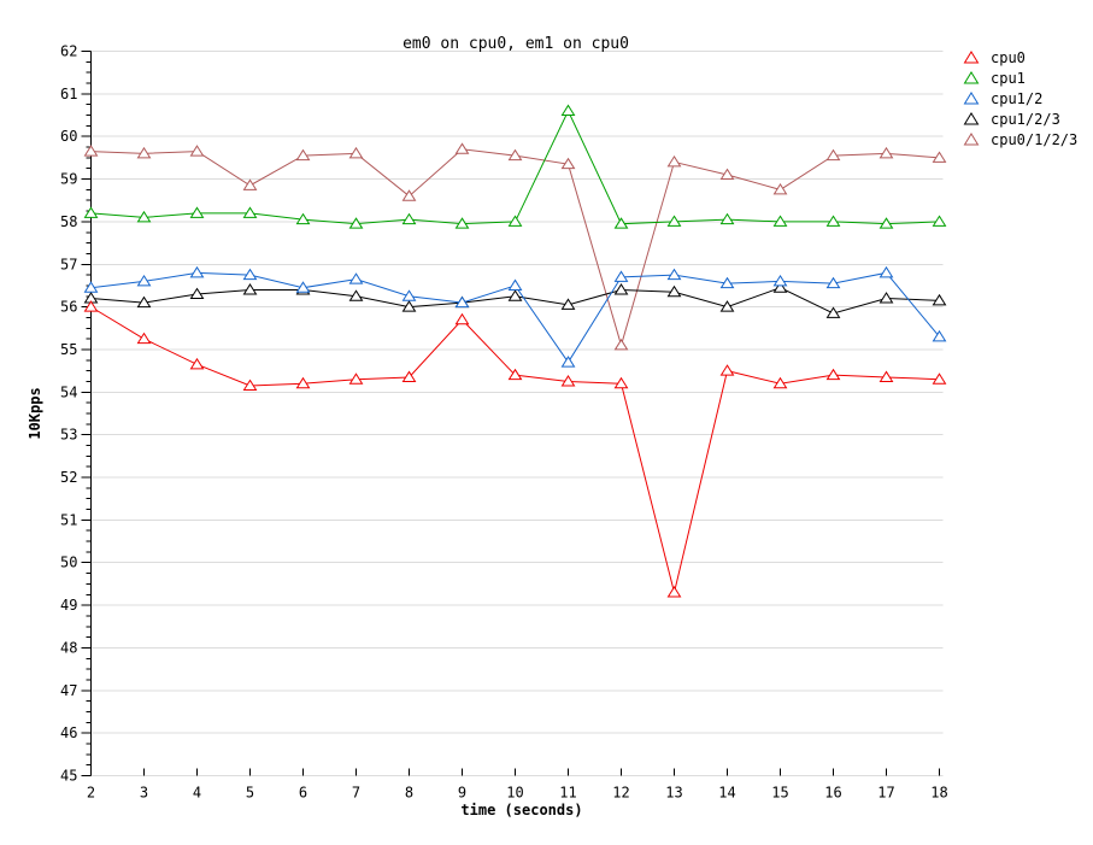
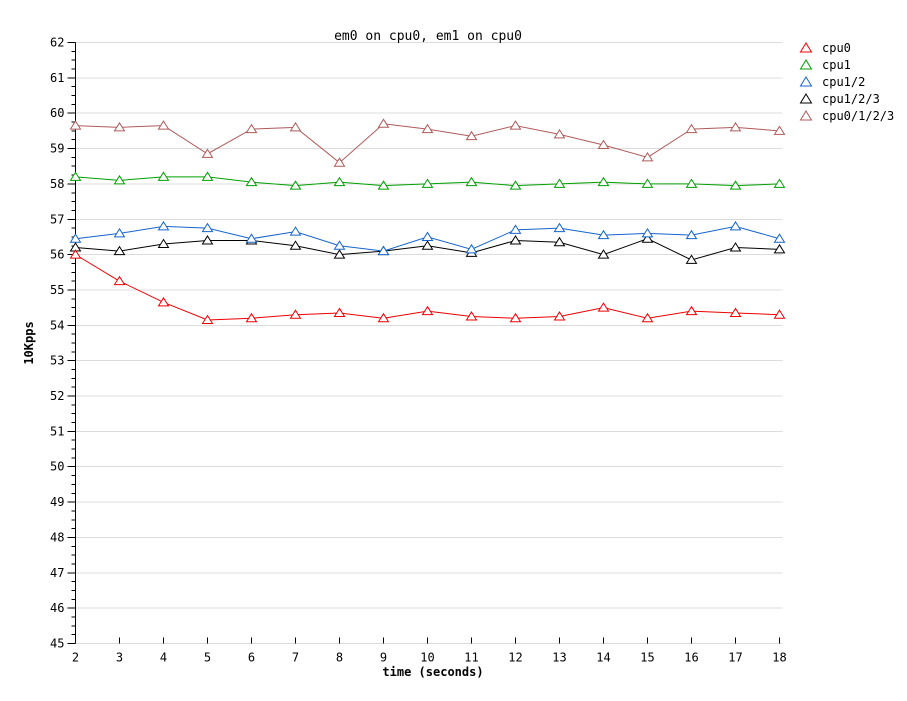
cpu0/9: 55.7 -> 54.2
cpu1/11: 60.6 -> 58.0
cpu1/2/11: 54.7 -> 56.1
cpu0/1/2/3/12: 55.1 -> 59.6
cpu0/13: 49.3 -> 54.2
cpu1/2/18: 55.3 -> 56.5
